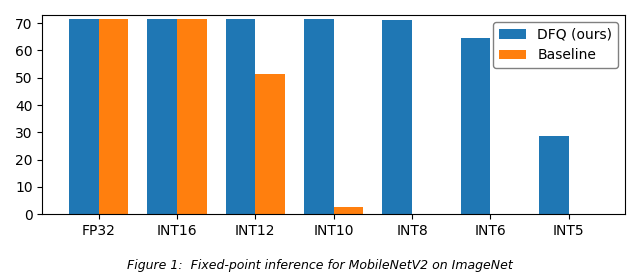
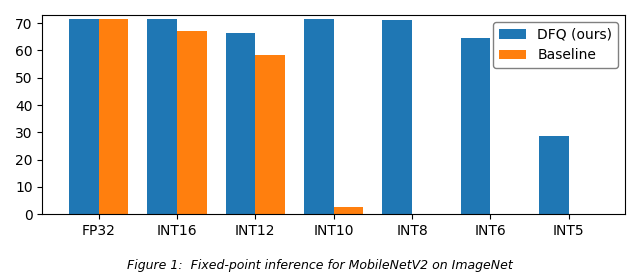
Baseline/INT16: 71.5 -> 67.0
DFQ (ours)/INT12: 71.5 -> 66.5
Baseline/INT12: 51.5 -> 58.5
